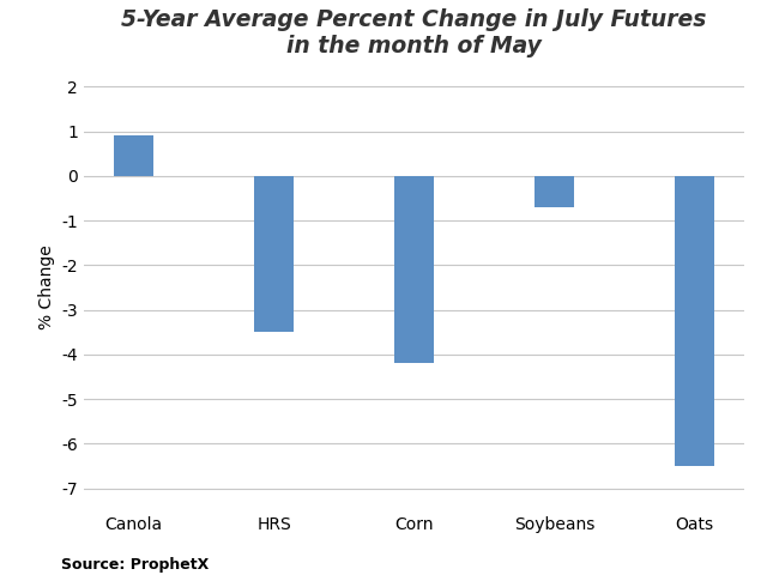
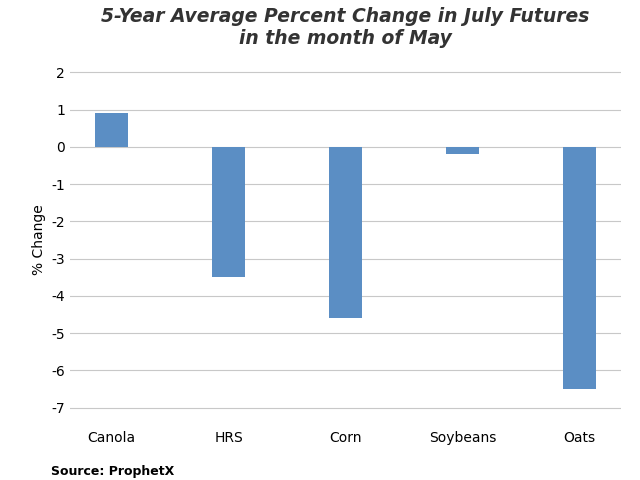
Corn: -4.2 -> -4.6
Soybeans: -0.7 -> -0.2
